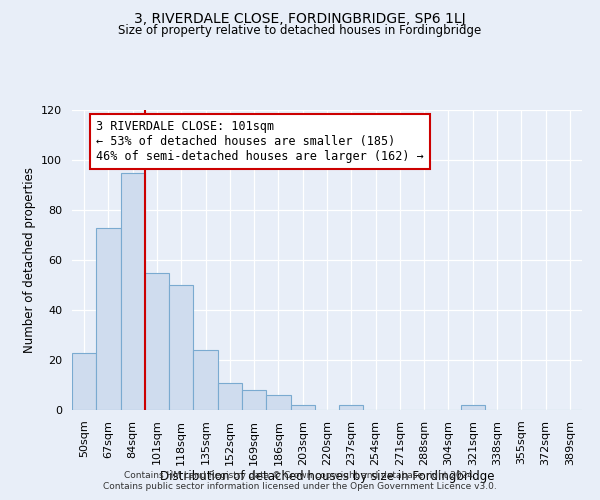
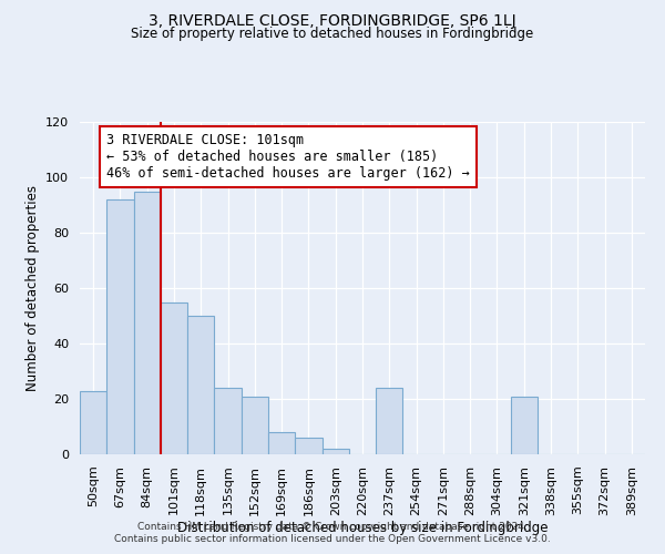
67sqm: 73 -> 92
152sqm: 11 -> 21
237sqm: 2 -> 24
321sqm: 2 -> 21
